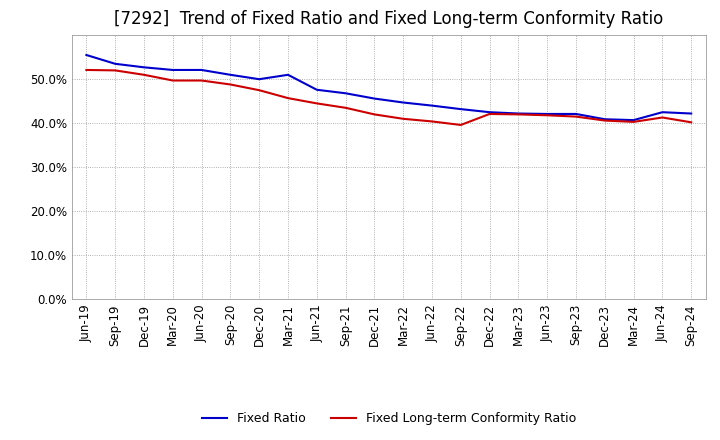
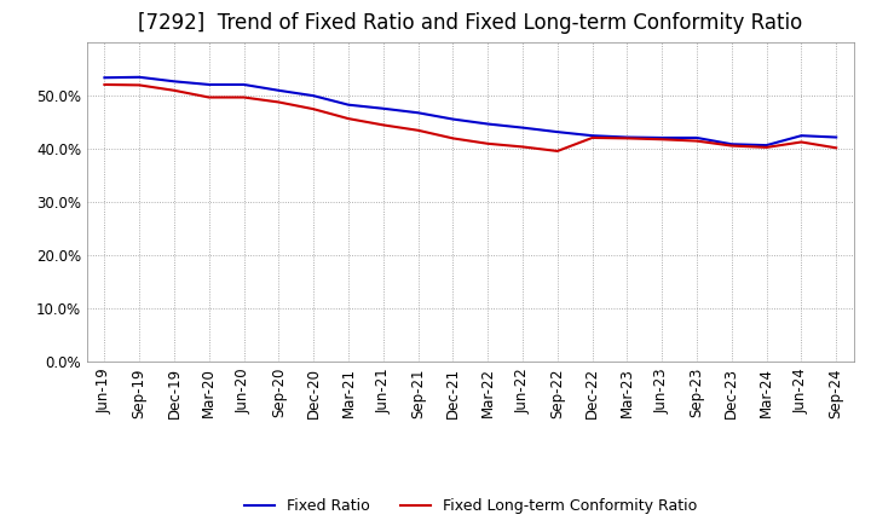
Fixed Ratio/Jun-19: 55.5% -> 53.4%
Fixed Ratio/Mar-21: 51.0% -> 48.3%
